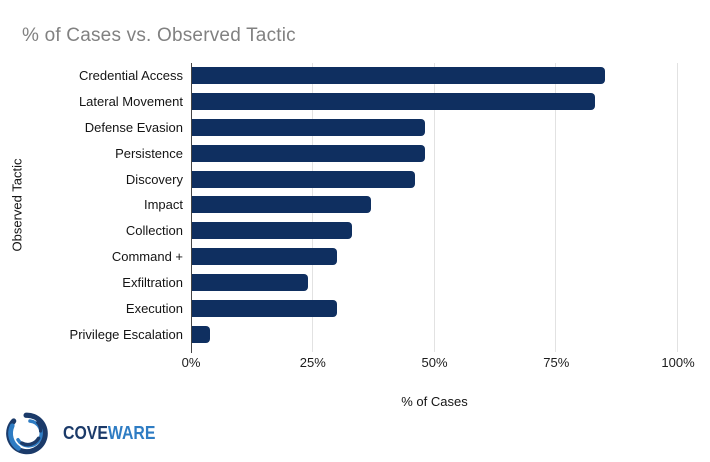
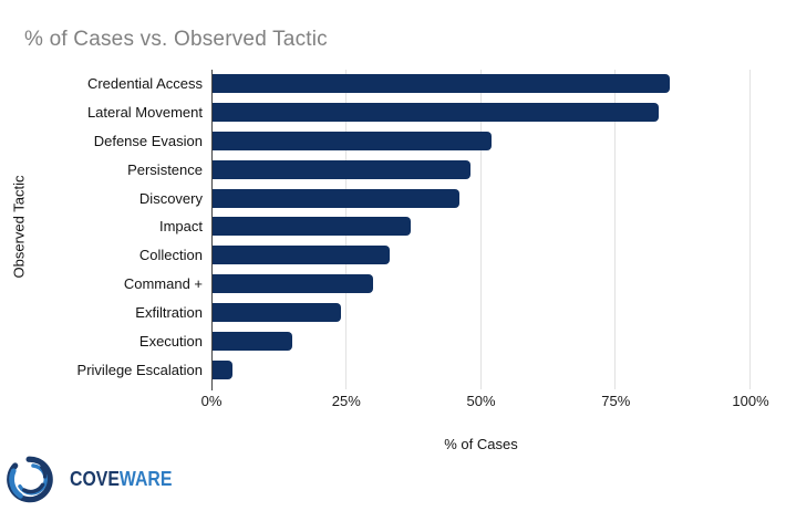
Defense Evasion: 48% -> 52%
Execution: 30% -> 15%
